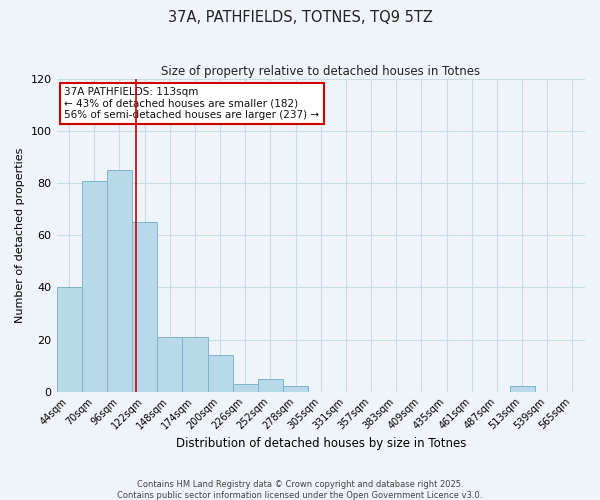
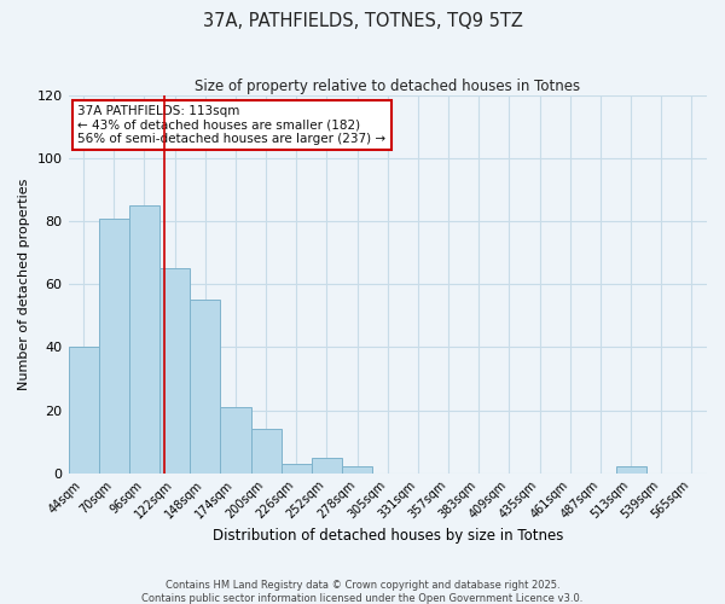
148sqm: 21 -> 55
